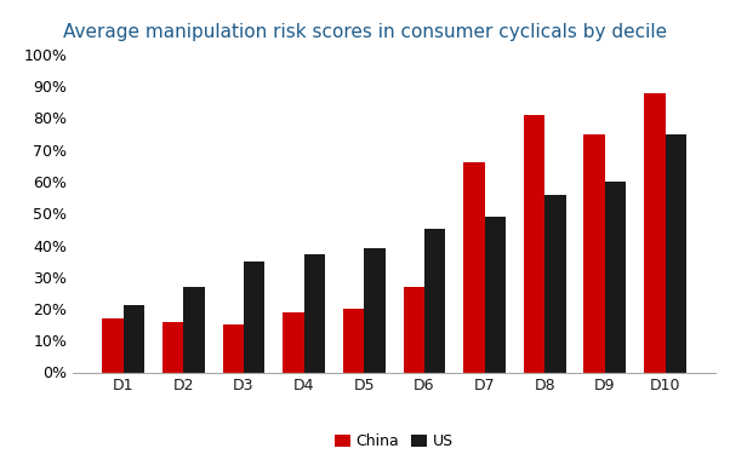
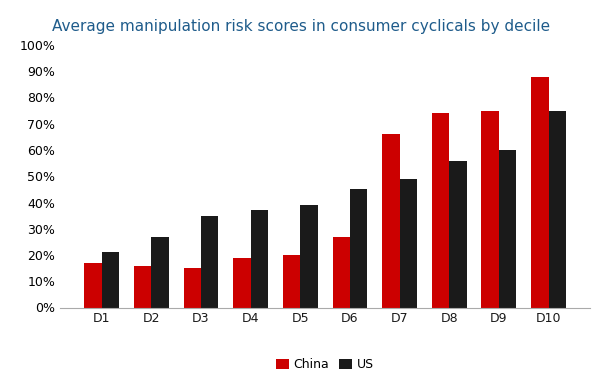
China/D8: 81% -> 74%
